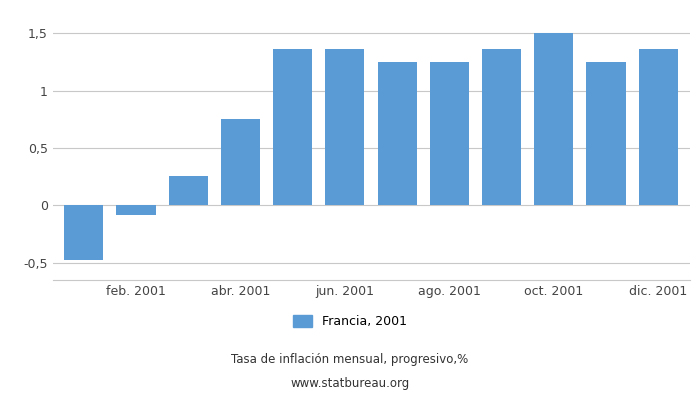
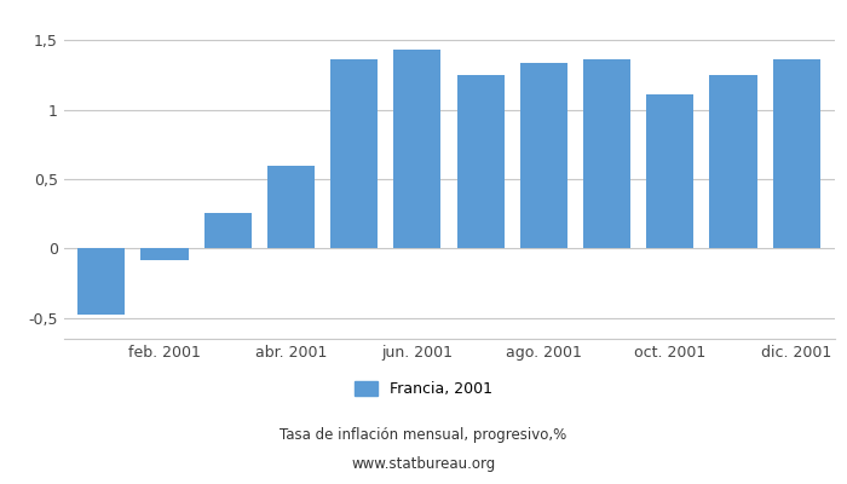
abr. 2001: 0,75 -> 0,60
jun. 2001: 1,36 -> 1,43
ago. 2001: 1,25 -> 1,34
oct. 2001: 1,50 -> 1,11
